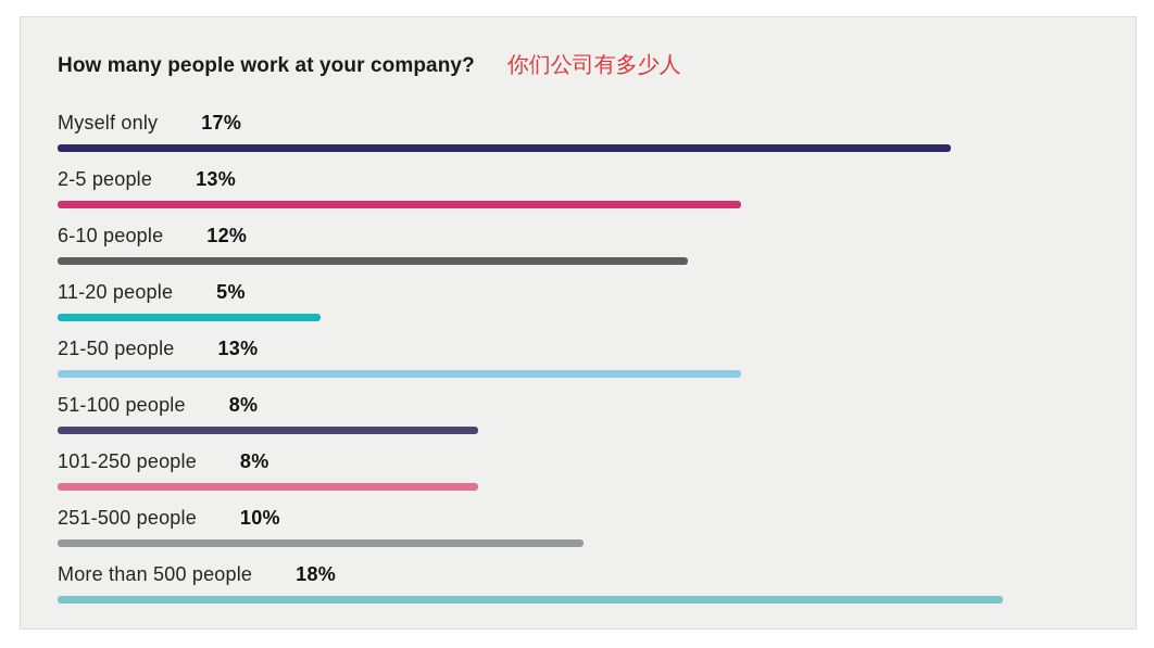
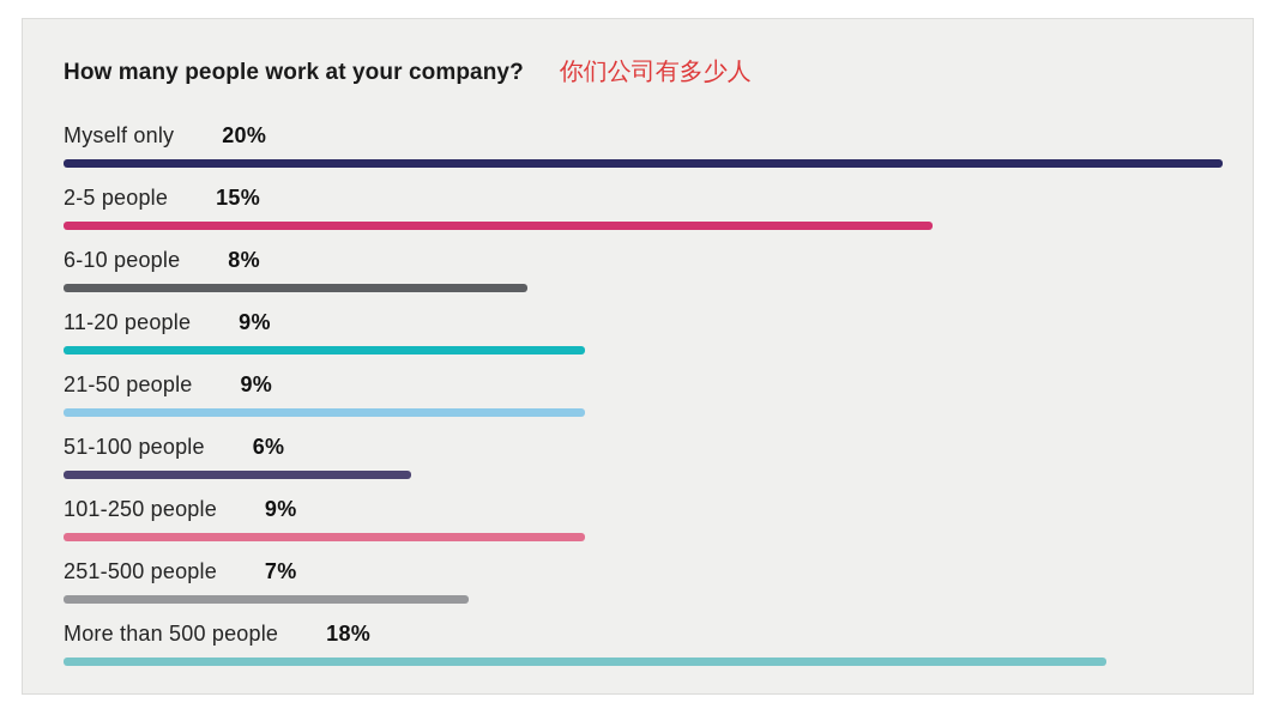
Myself only: 17% -> 20%
2-5 people: 13% -> 15%
6-10 people: 12% -> 8%
11-20 people: 5% -> 9%
21-50 people: 13% -> 9%
51-100 people: 8% -> 6%
101-250 people: 8% -> 9%
251-500 people: 10% -> 7%
